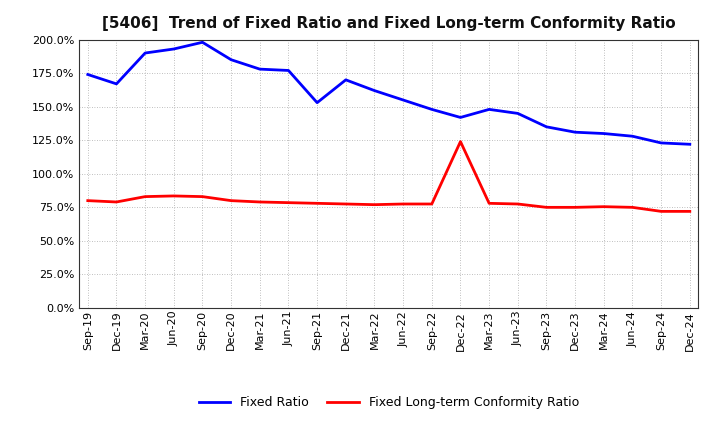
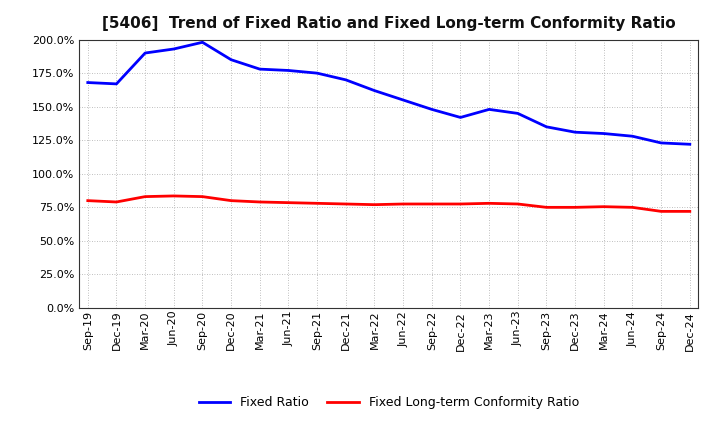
Fixed Ratio/Sep-19: 174% -> 168%
Fixed Ratio/Sep-21: 153% -> 175%
Fixed Long-term Conformity Ratio/Dec-22: 124% -> 78%
